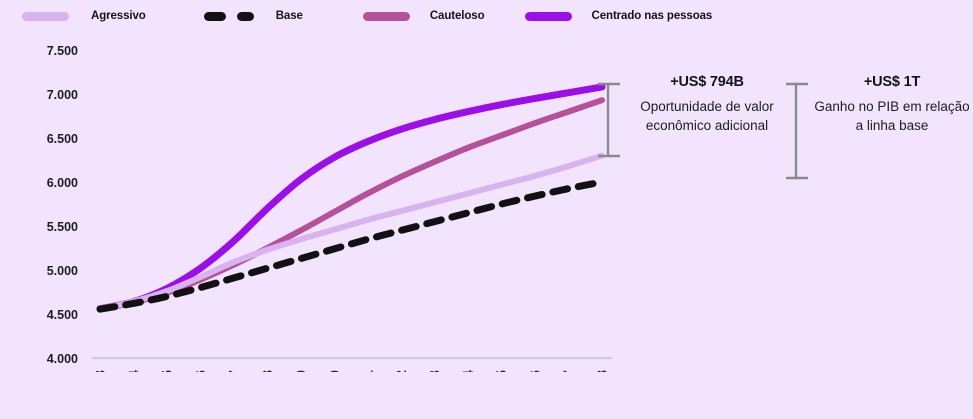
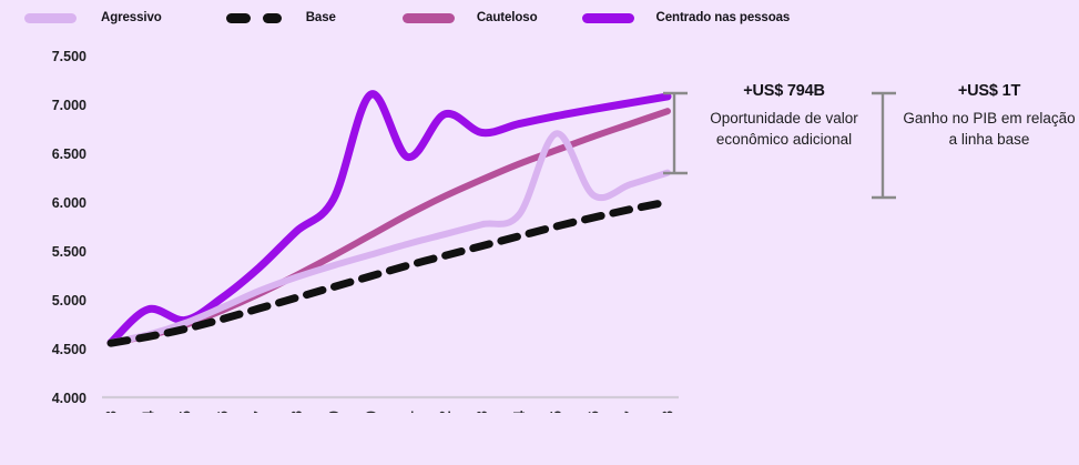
Centrado nas pessoas/2024: 4600 -> 4900
Centrado nas pessoas/2030: 6300 -> 7100
Centrado nas pessoas/2032: 6600 -> 6900
Agressivo/2035: 6000 -> 6700
